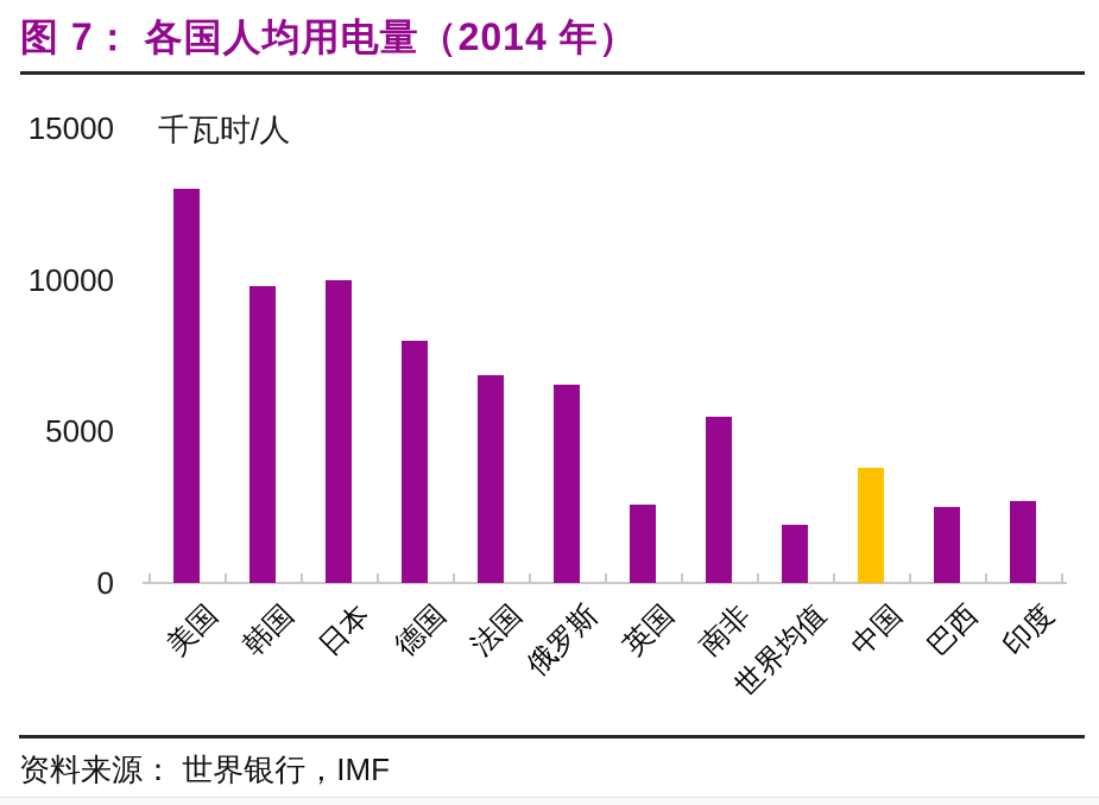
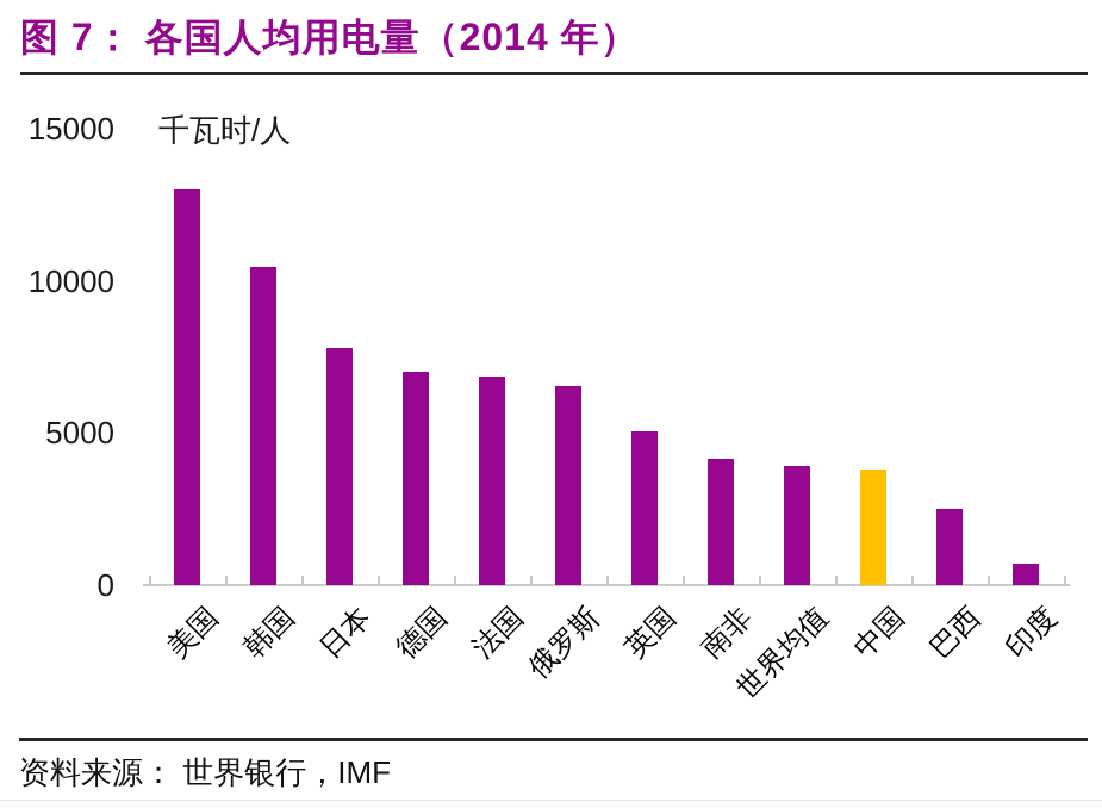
韩国: 9800 -> 10400
日本: 10000 -> 7800
德国: 8000 -> 7000
英国: 2600 -> 5000
南非: 5500 -> 4200
世界均值: 1900 -> 3900
印度: 2700 -> 700
